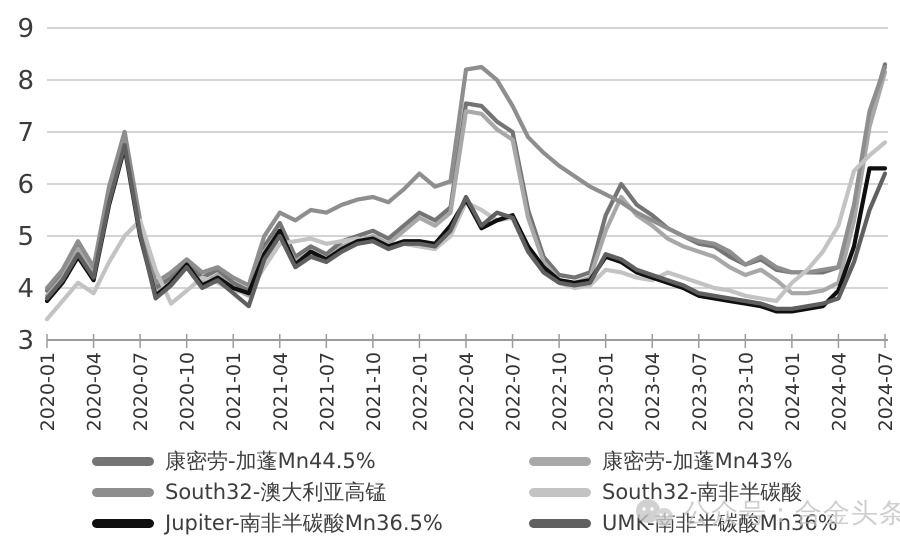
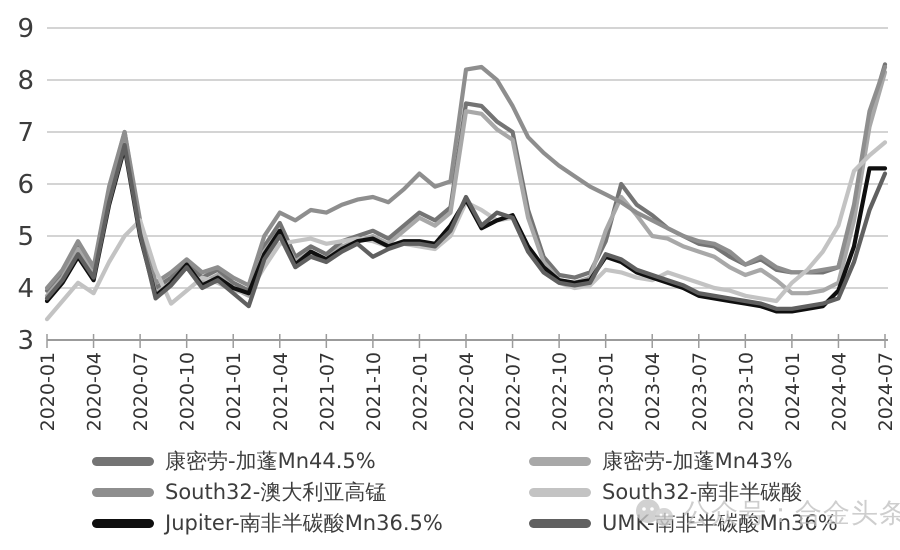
UMK-南非半碳酸Mn36%/2021-10: 4.9 -> 4.6
康密劳-加蓬Mn44.5%/2023-01: 5.4 -> 4.9
康密劳-加蓬Mn43%/2023-04: 5.2 -> 5.0
